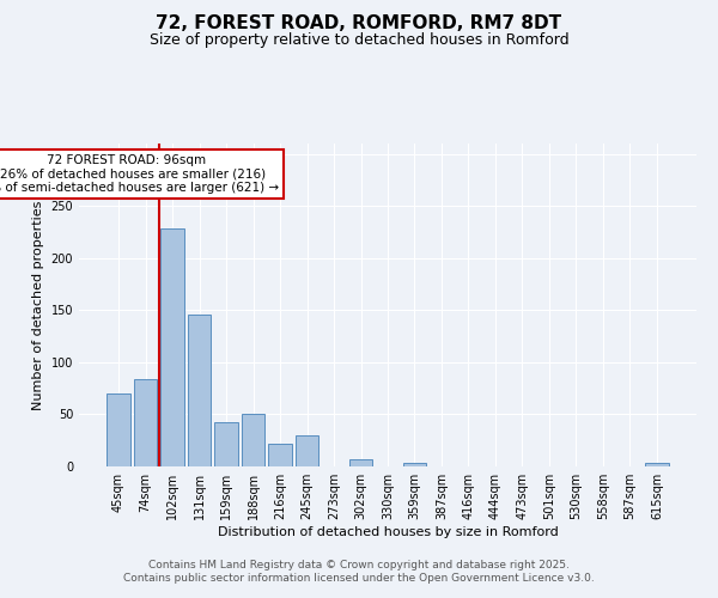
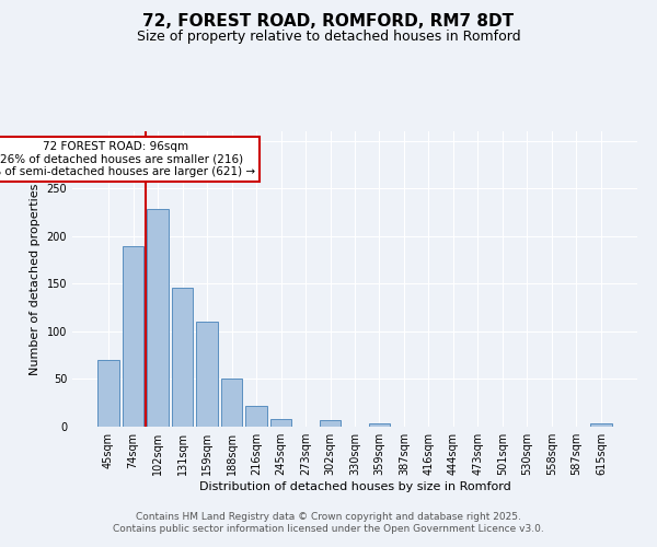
74sqm: 84 -> 190
159sqm: 42 -> 110
245sqm: 30 -> 8
